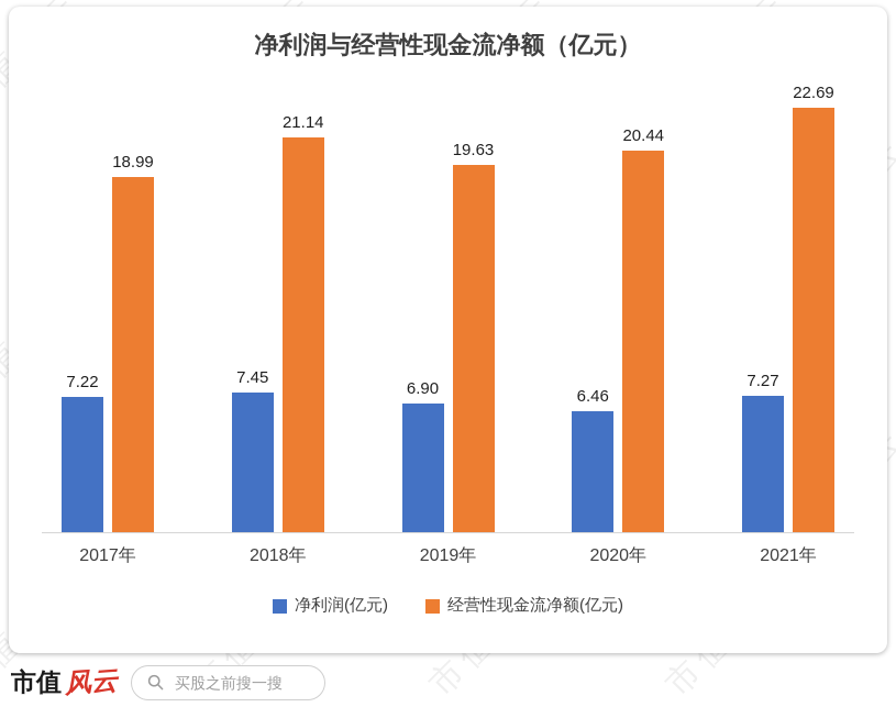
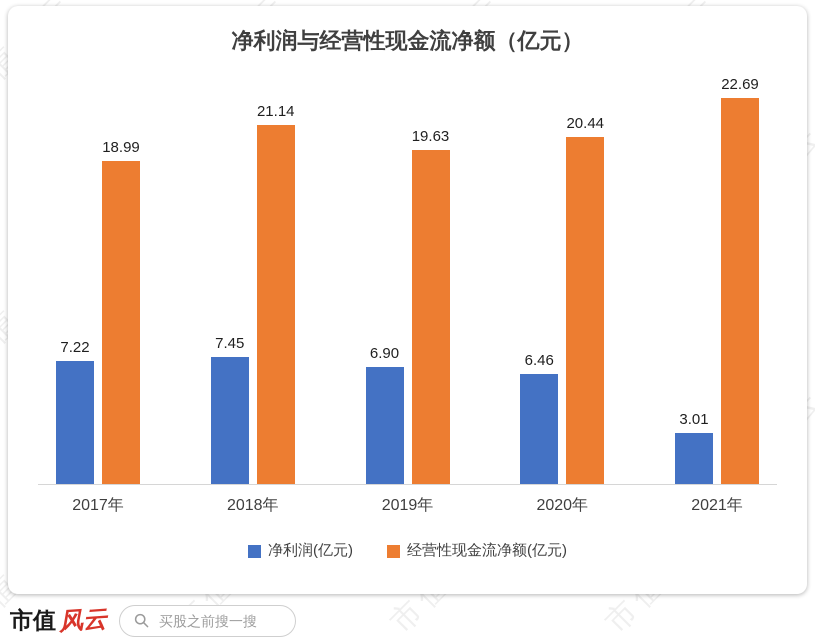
净利润(亿元)/2021年: 7.27 -> 3.01
